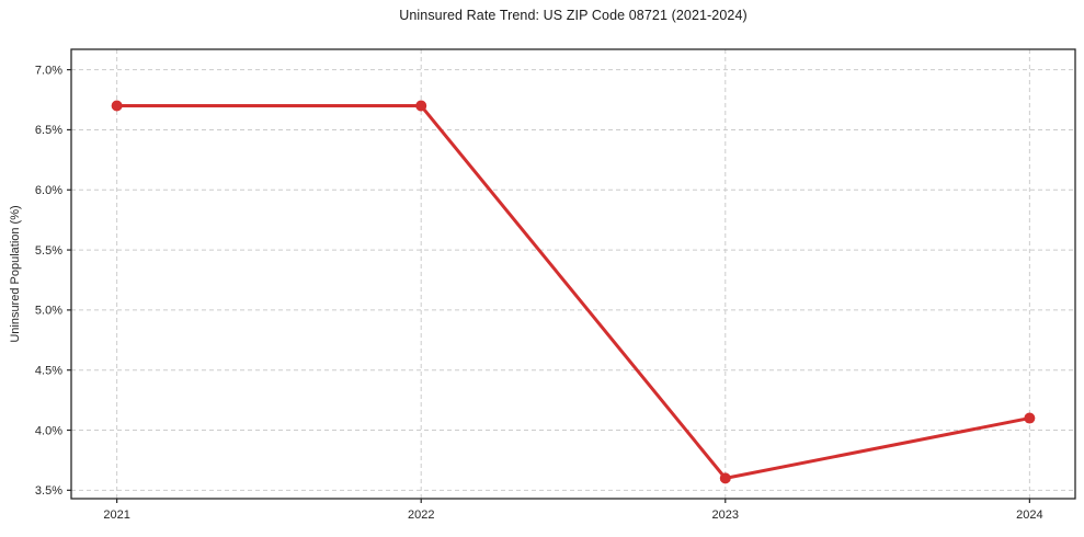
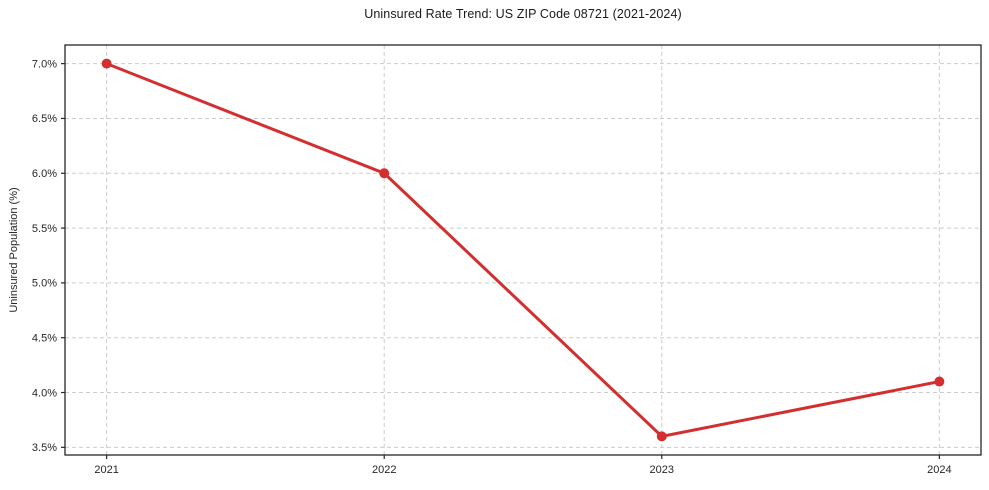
2021: 6.7% -> 7.0%
2022: 6.7% -> 6.0%
